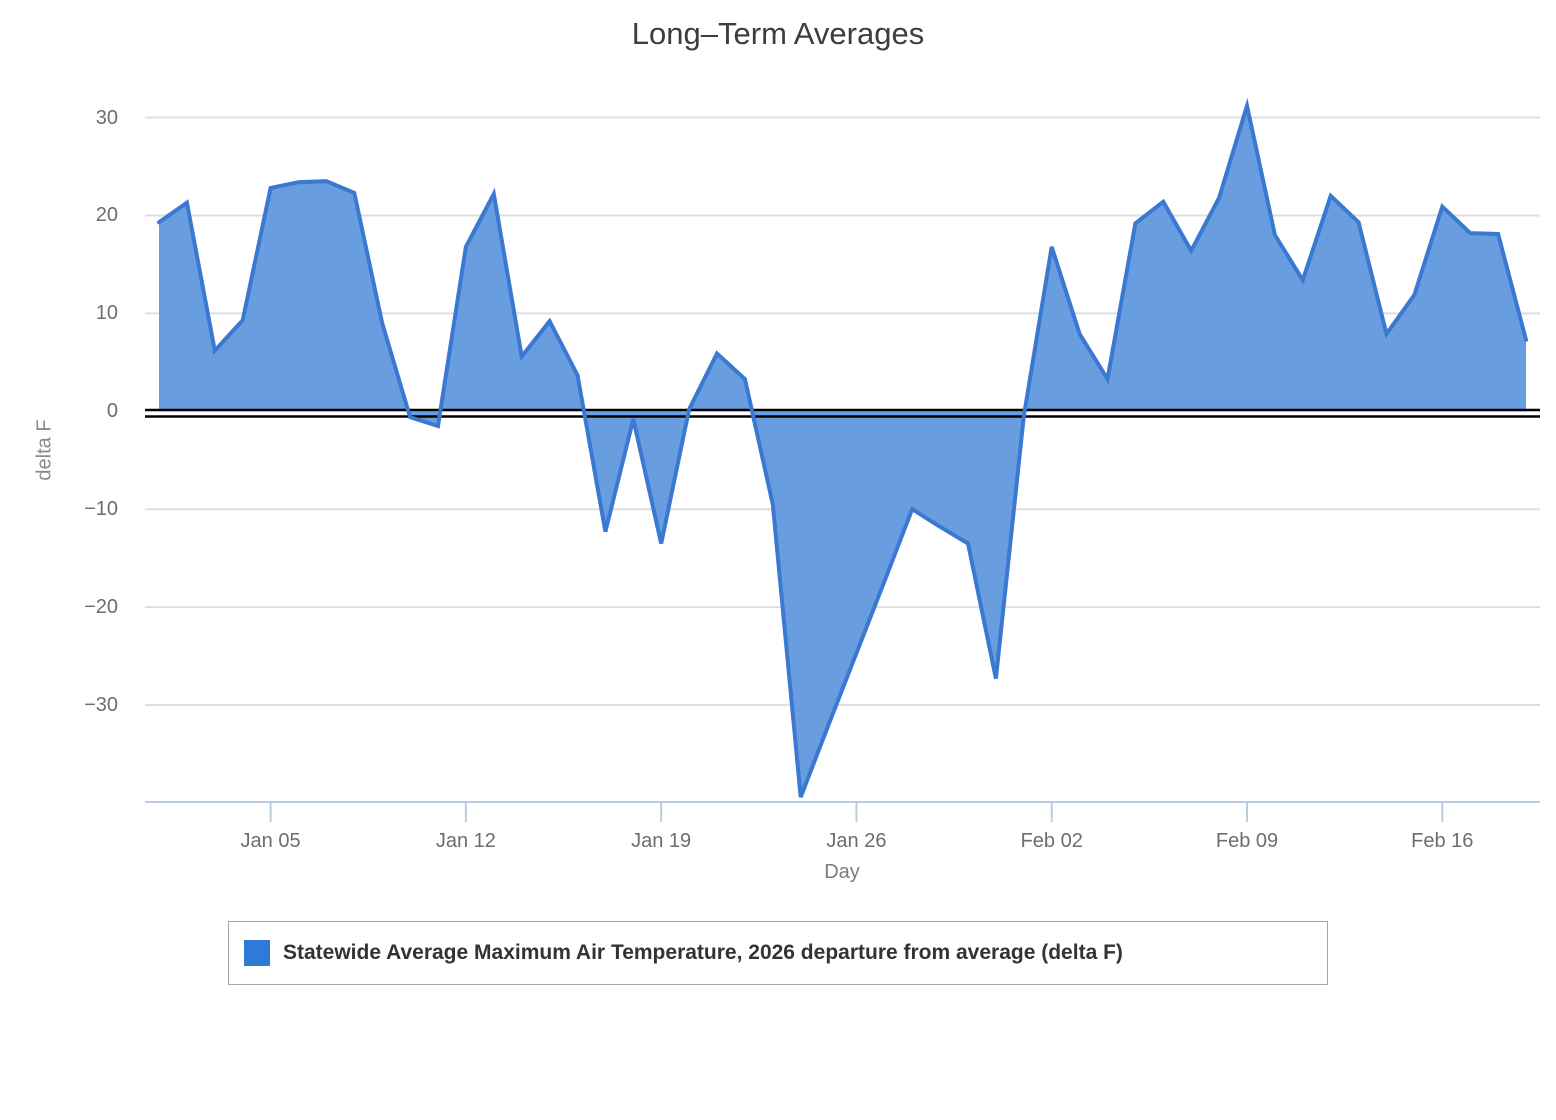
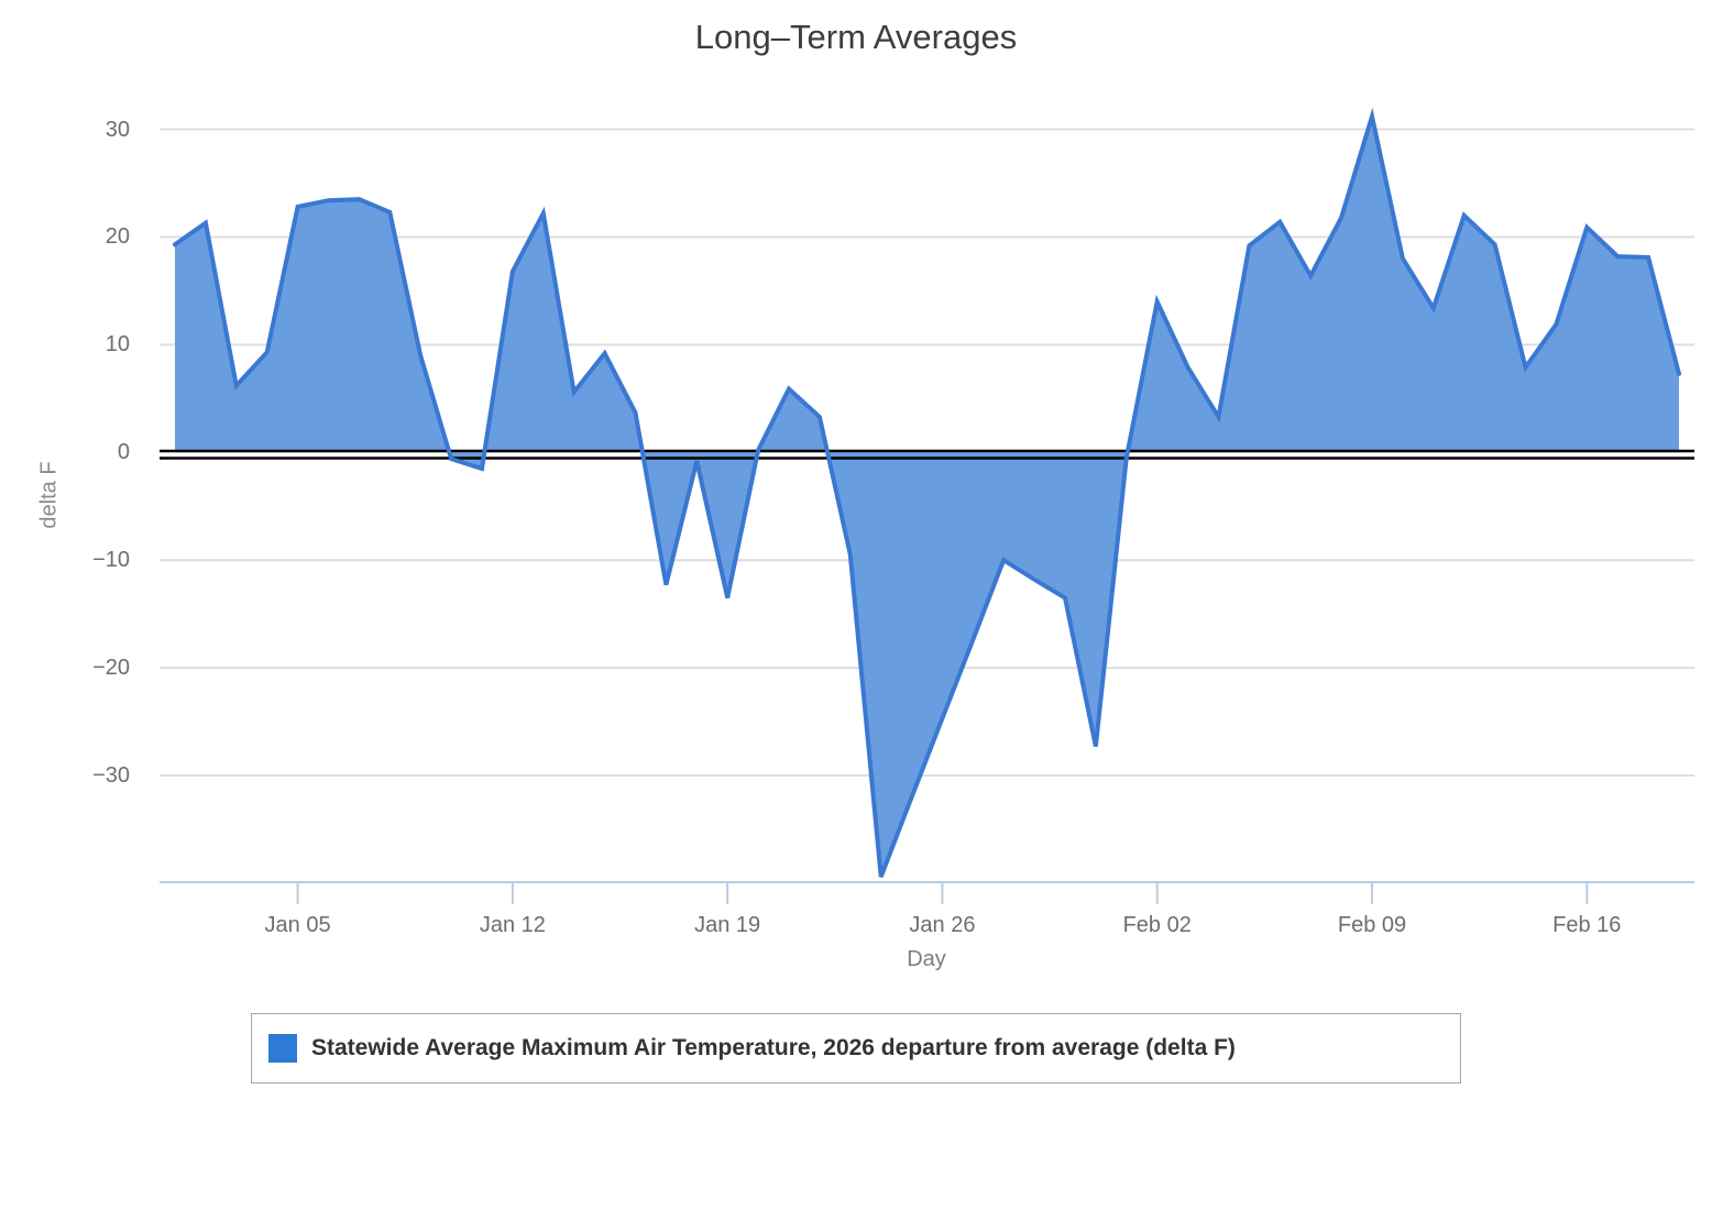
Feb 02: 17 -> 14
